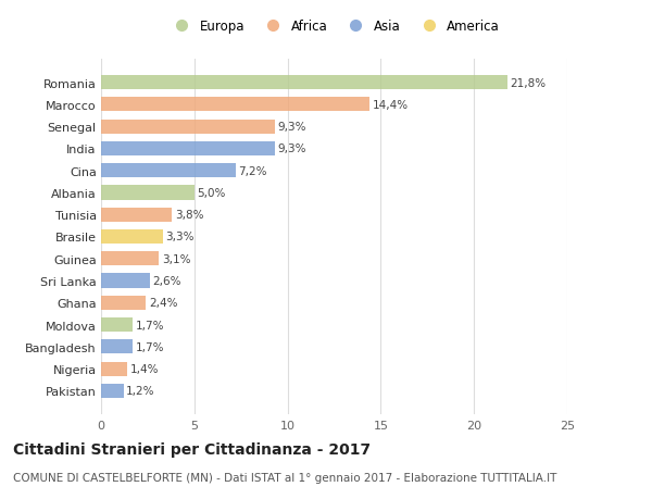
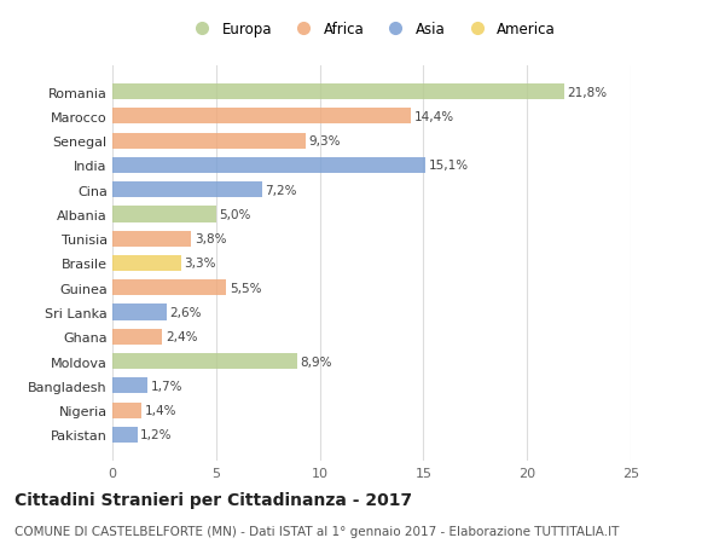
India: 9,3% -> 15,1%
Guinea: 3,1% -> 5,5%
Moldova: 1,7% -> 8,9%
